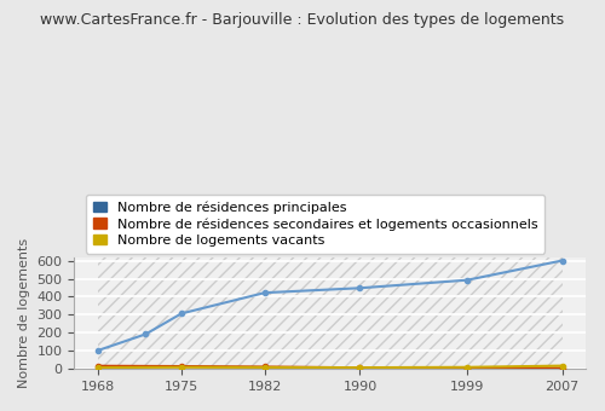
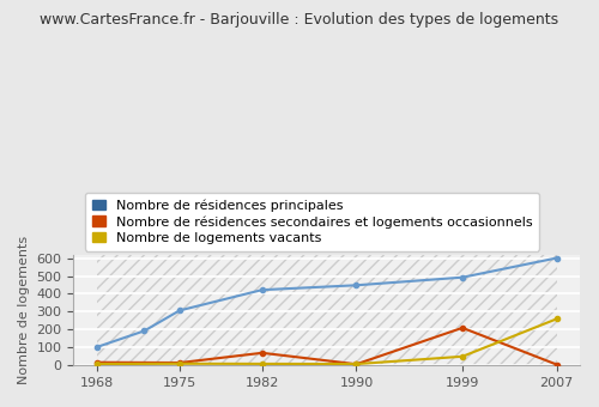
Nombre de résidences secondaires et logements occasionnels/1982: 10 -> 70
Nombre de résidences secondaires et logements occasionnels/1999: 0 -> 210
Nombre de logements vacants/1999: 10 -> 50
Nombre de logements vacants/2007: 20 -> 260
